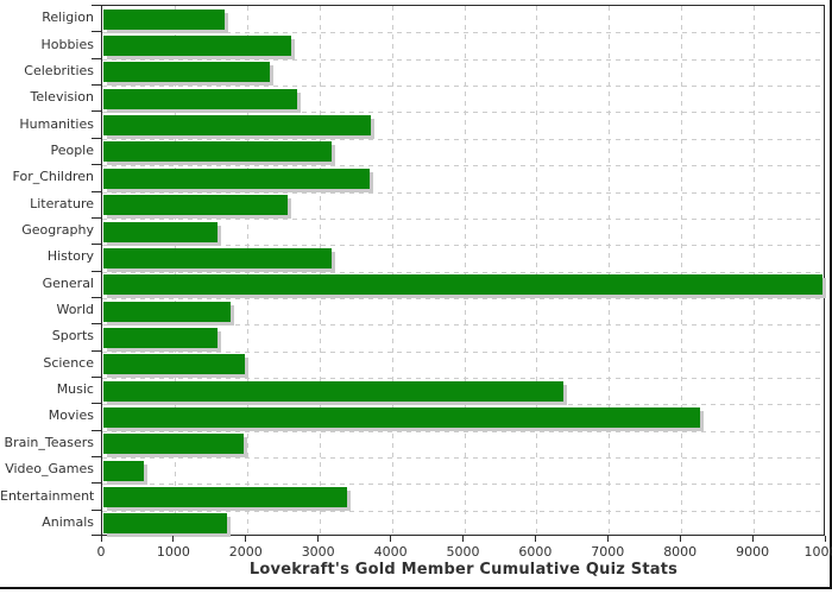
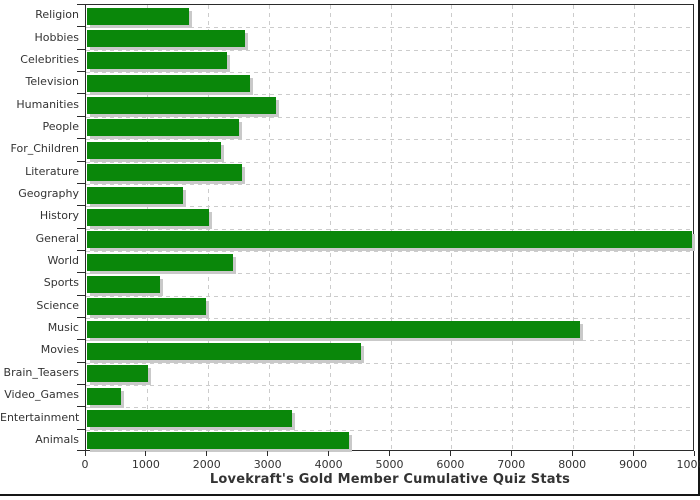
Humanities: 3700 -> 3100
People: 3200 -> 2500
For_Children: 3700 -> 2200
History: 3200 -> 2000
World: 1800 -> 2400
Sports: 1600 -> 1200
Music: 6400 -> 8100
Movies: 8200 -> 4500
Brain_Teasers: 1900 -> 1000
Animals: 1700 -> 4300
